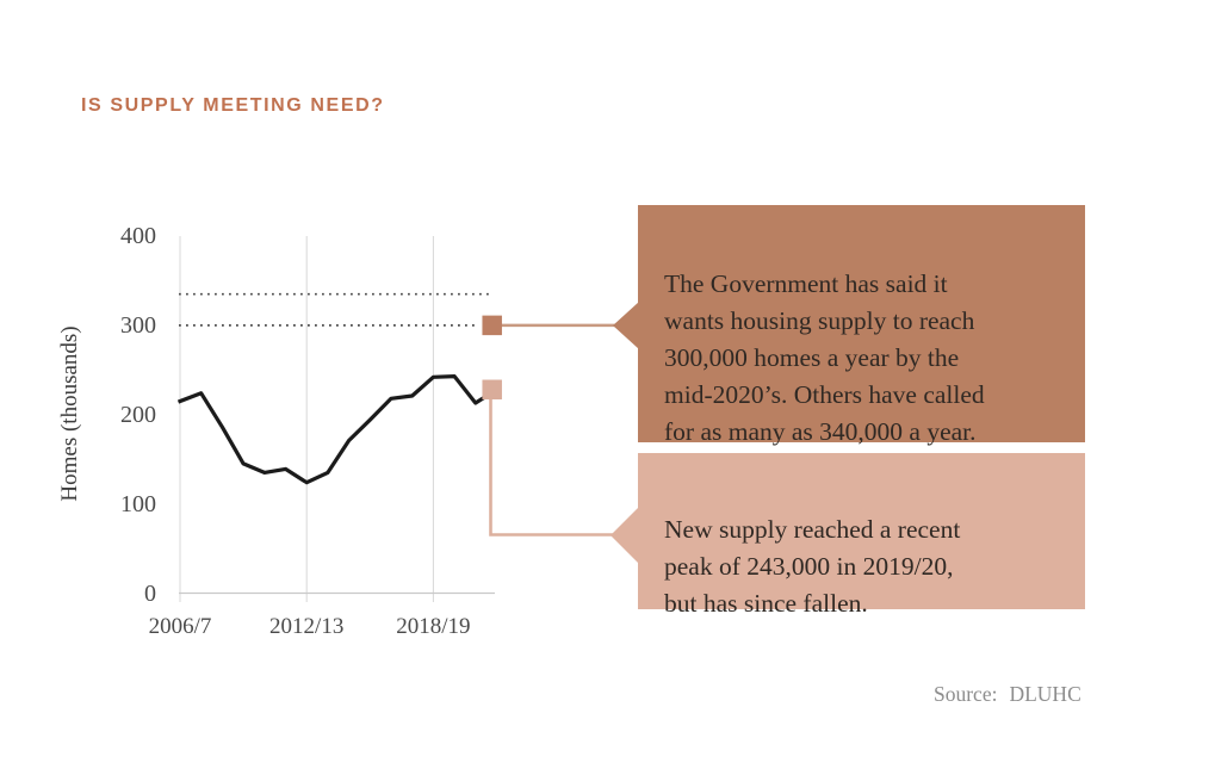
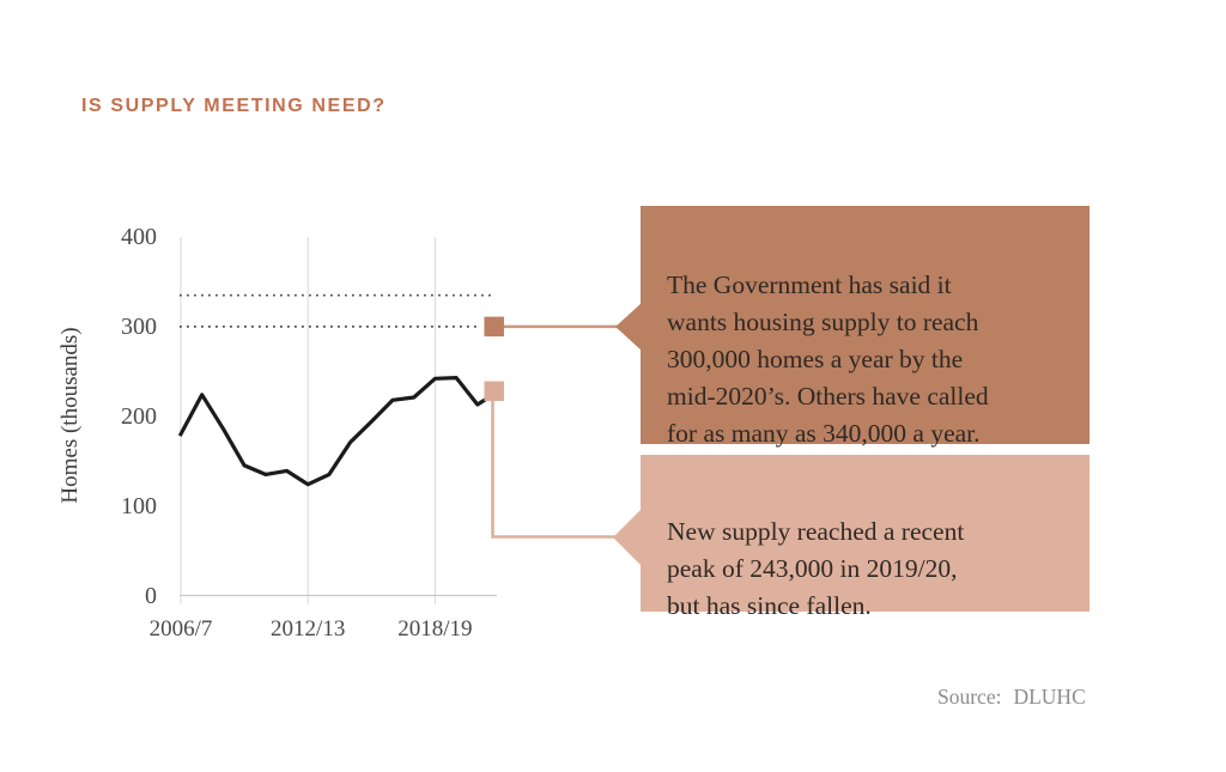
2006/7: 220 -> 180
